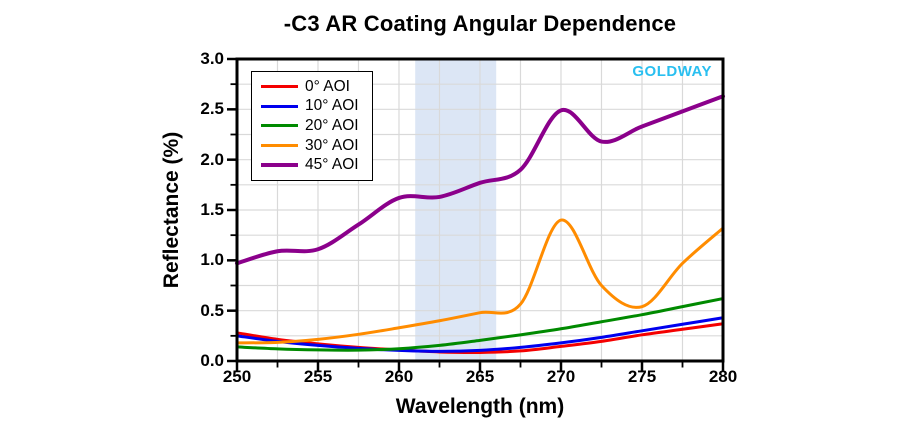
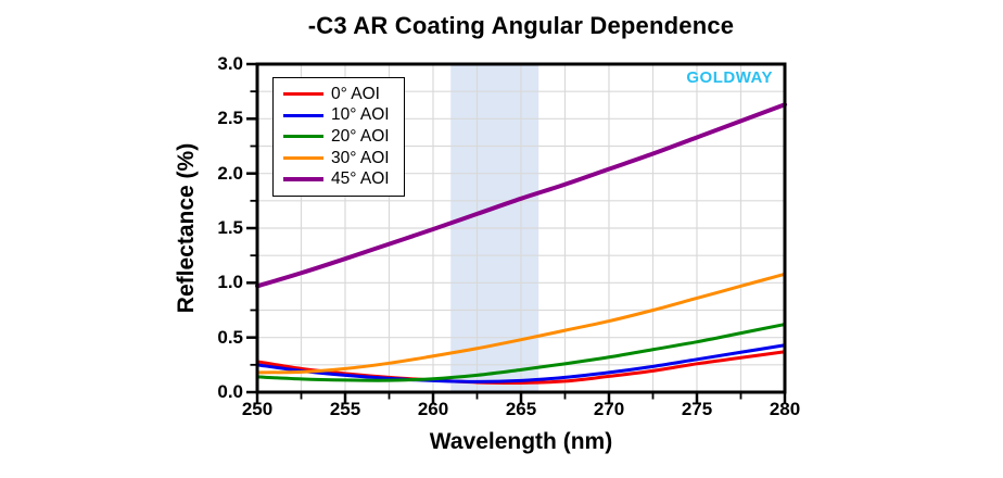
45° AOI/255: 1.11 -> 1.22
45° AOI/260: 1.62 -> 1.49
30° AOI/270: 1.40 -> 0.65
45° AOI/270: 2.49 -> 2.04
30° AOI/275: 0.54 -> 0.86
30° AOI/280: 1.32 -> 1.08
